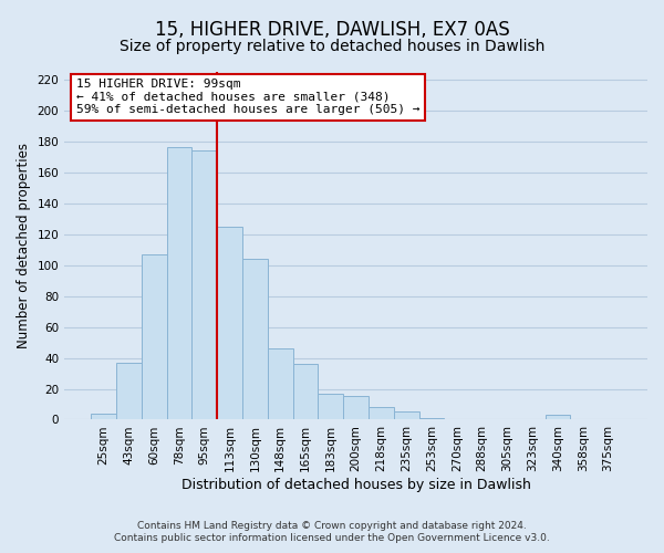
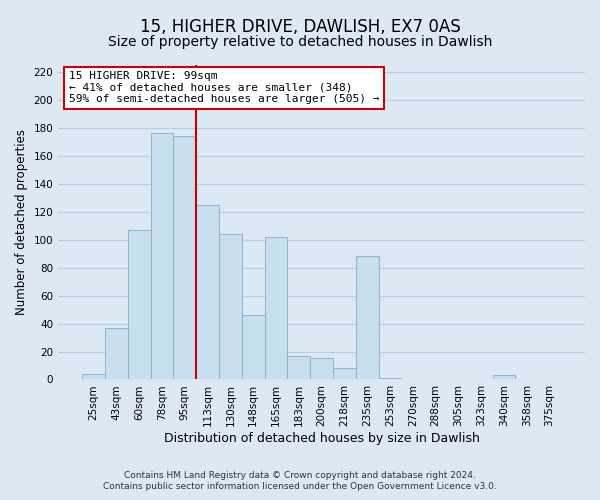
165sqm: 36 -> 102
235sqm: 5 -> 88
